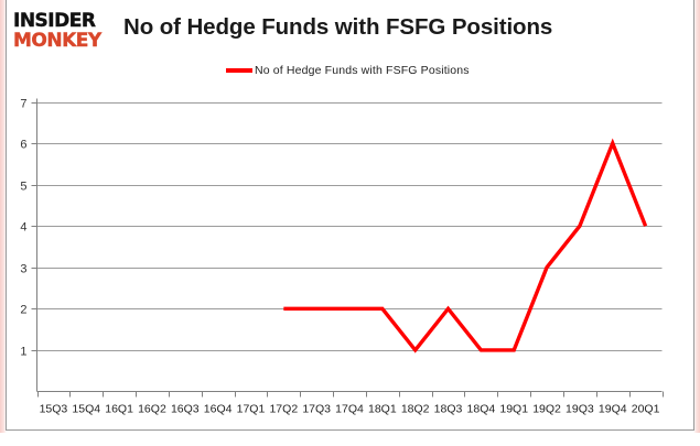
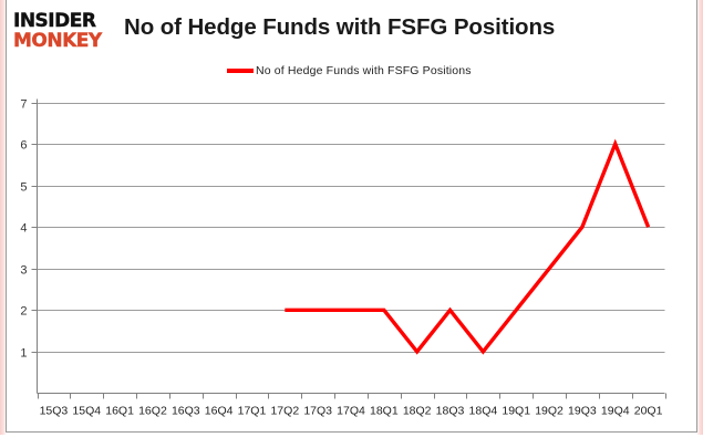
19Q1: 1 -> 2
